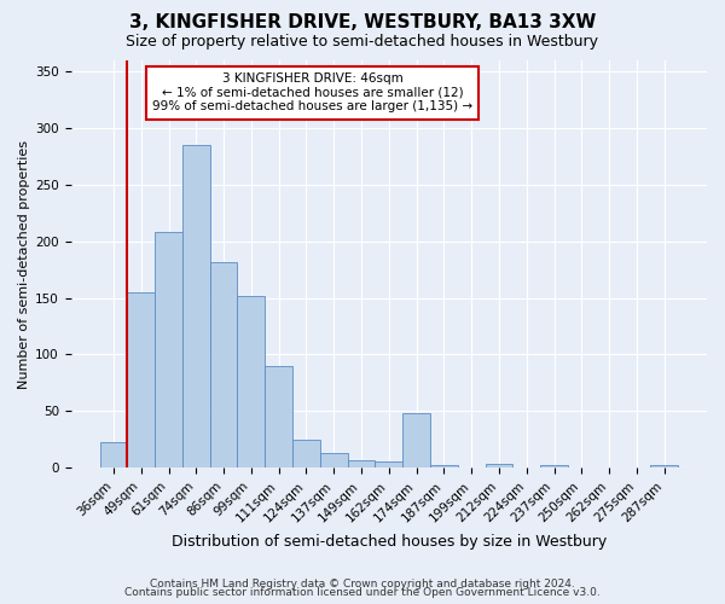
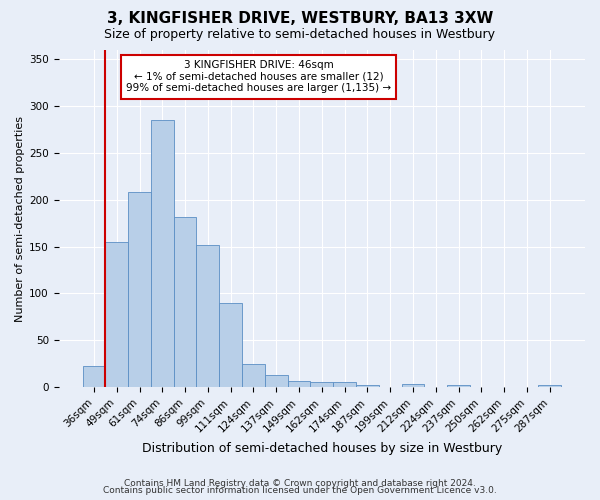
174sqm: 48 -> 5
